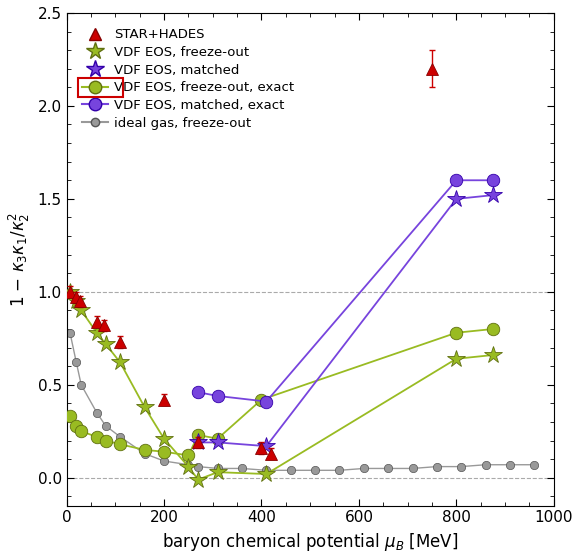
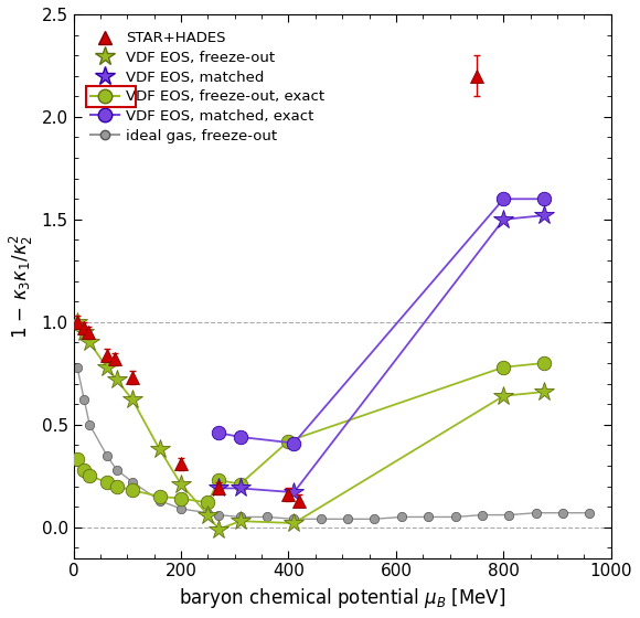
STAR+HADES/200: 0.42 -> 0.31
